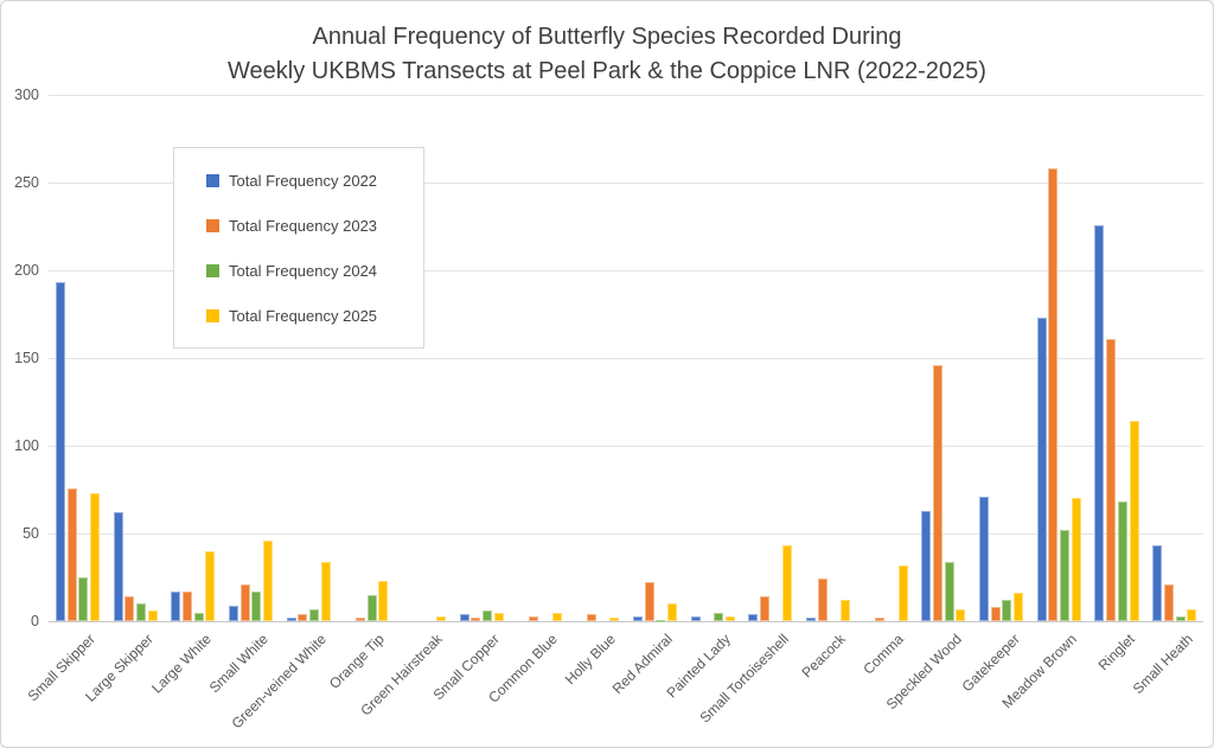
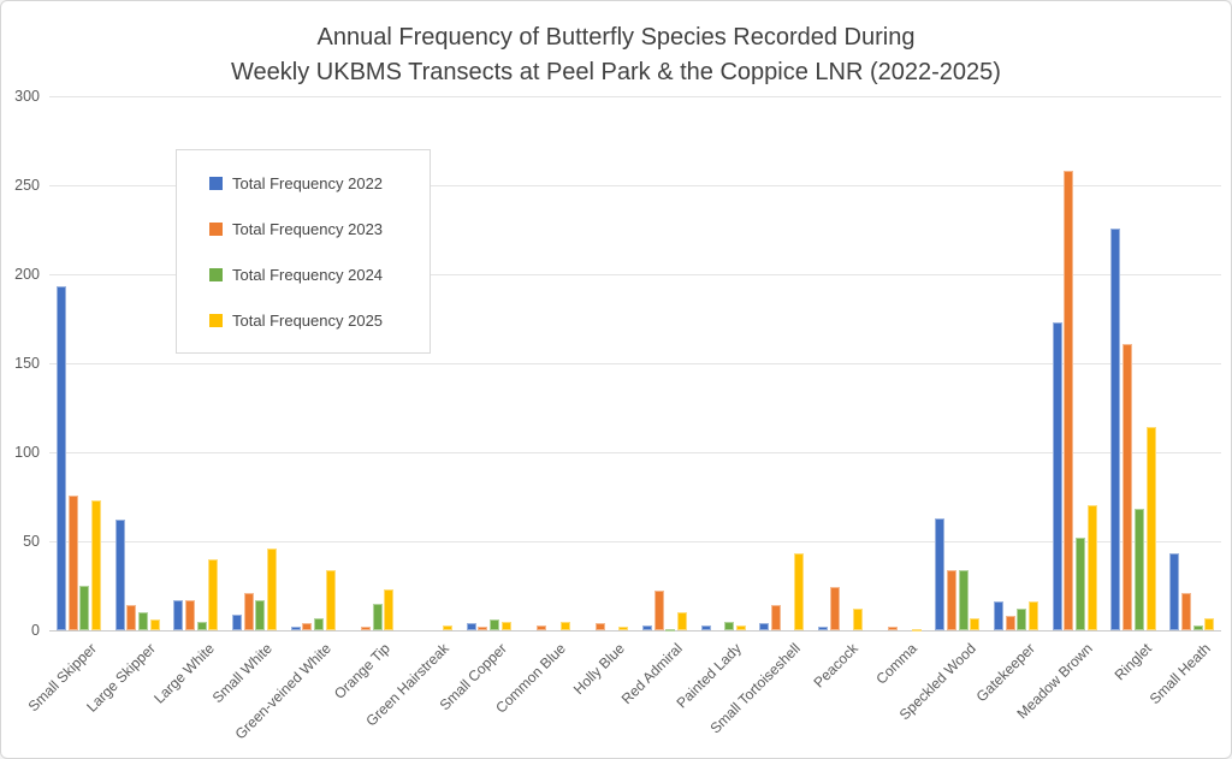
Total Frequency 2025/Comma: 32 -> 1
Total Frequency 2023/Speckled Wood: 146 -> 34
Total Frequency 2022/Gatekeeper: 71 -> 16
